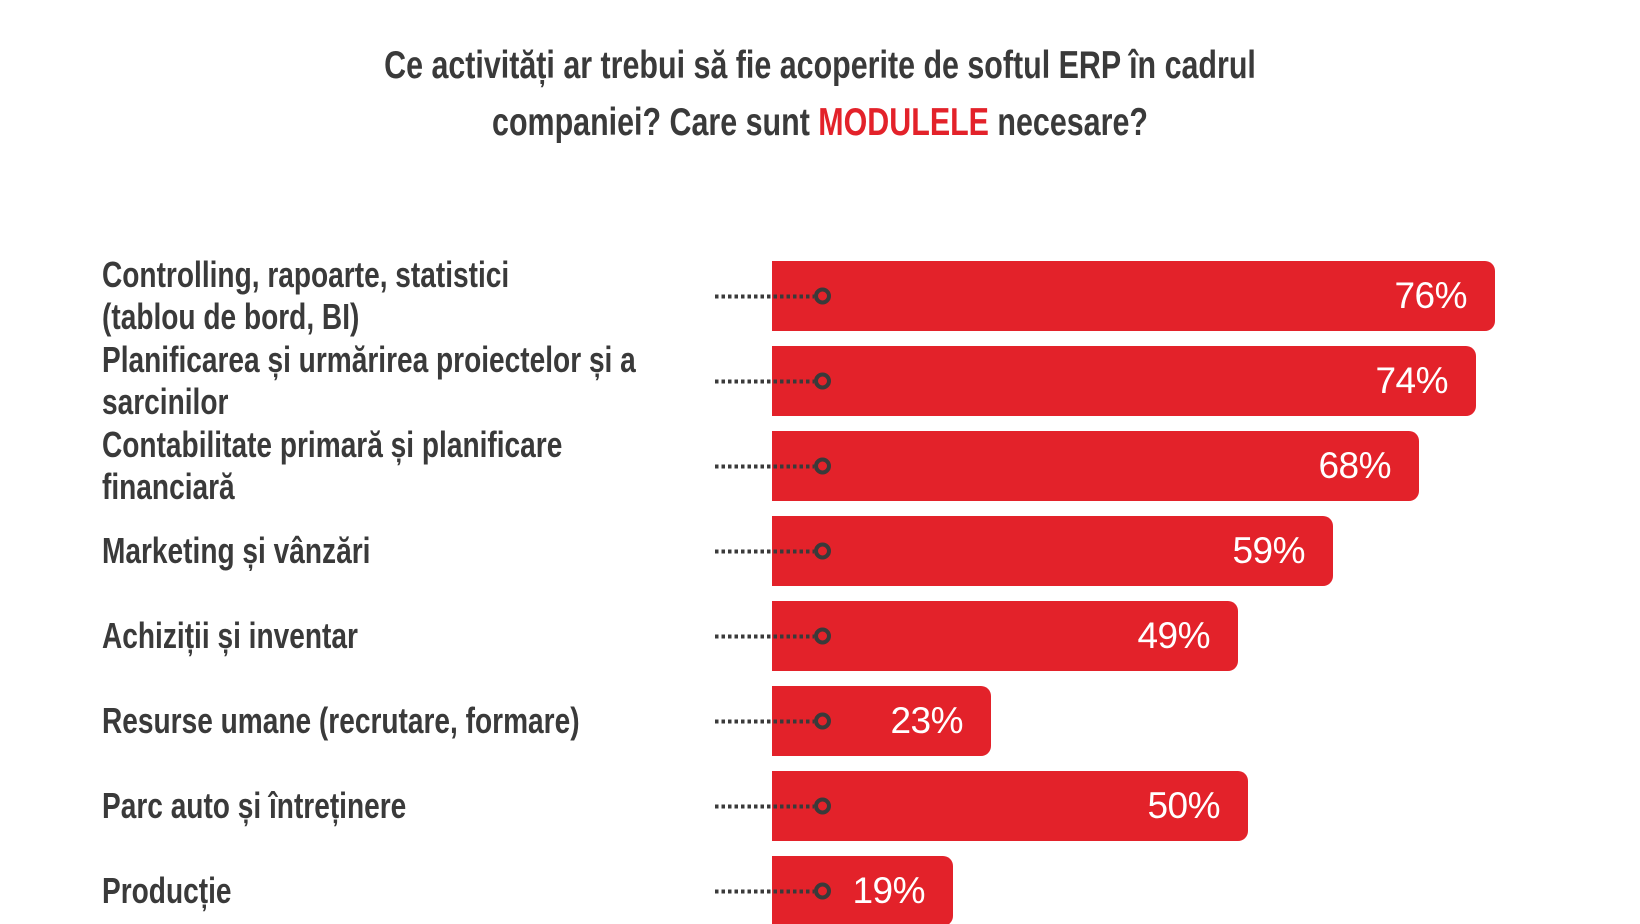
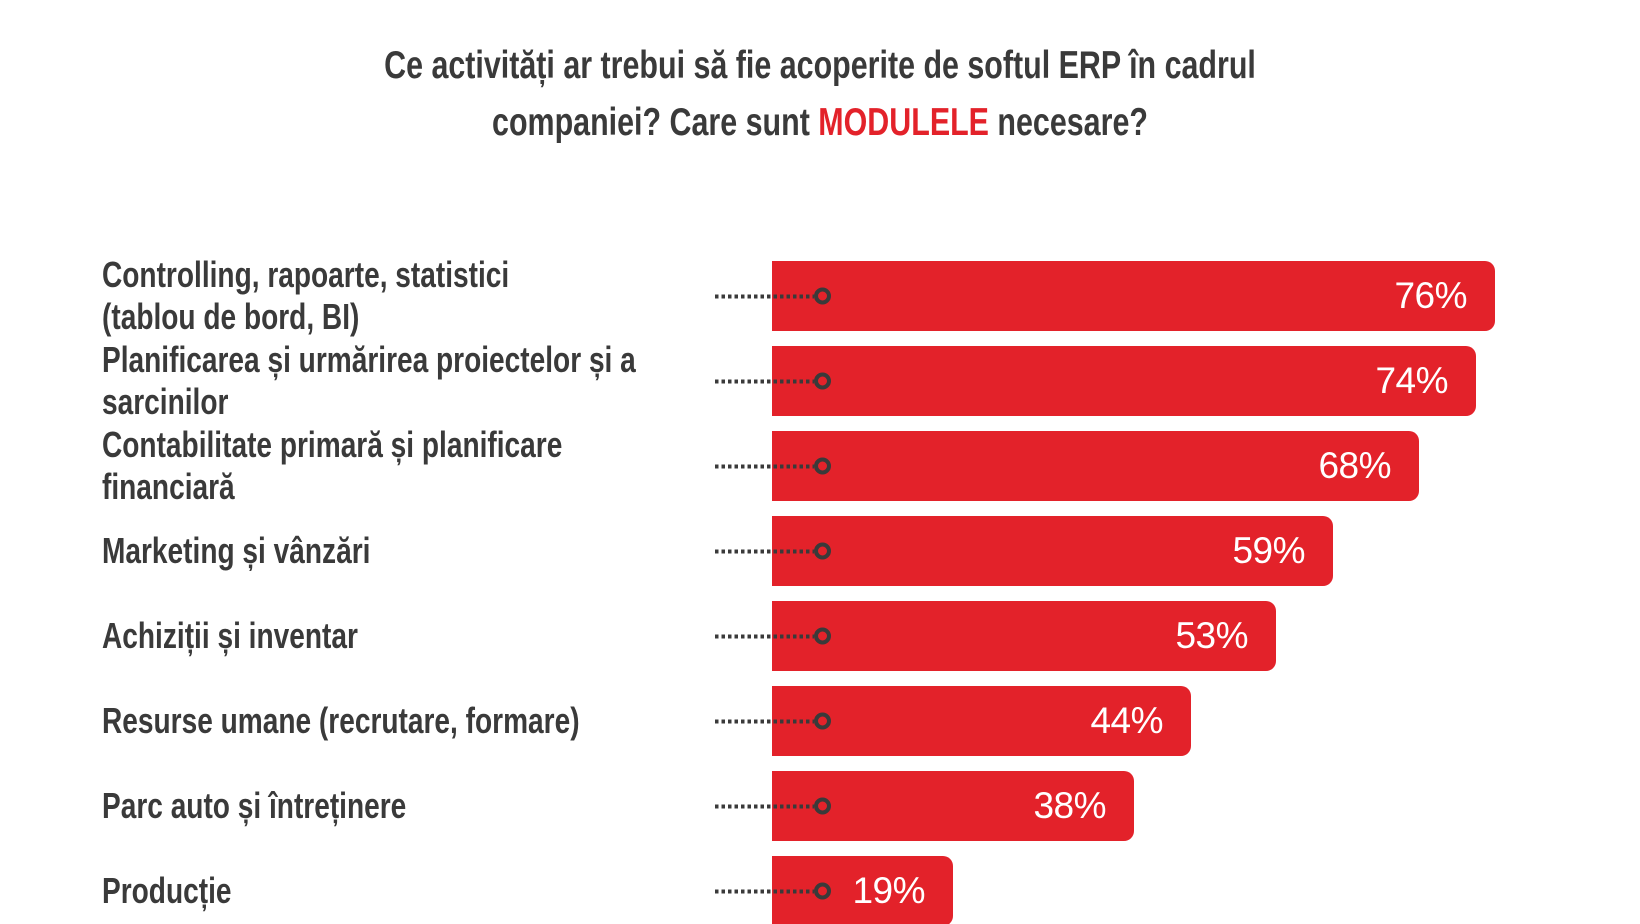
Achiziții și inventar: 49% -> 53%
Resurse umane (recrutare, formare): 23% -> 44%
Parc auto și întreținere: 50% -> 38%
